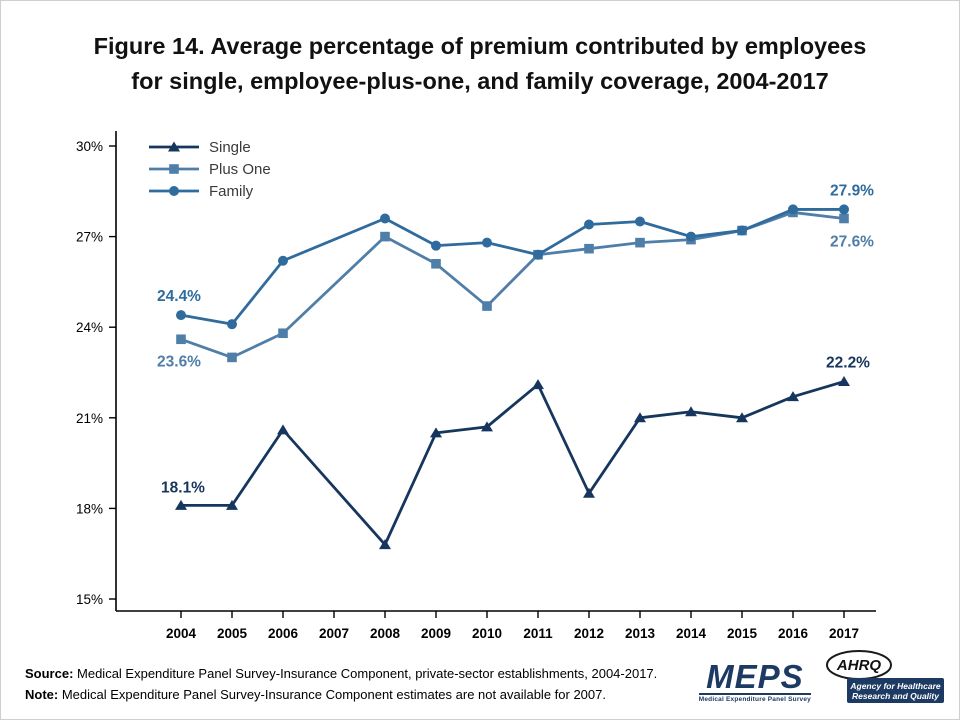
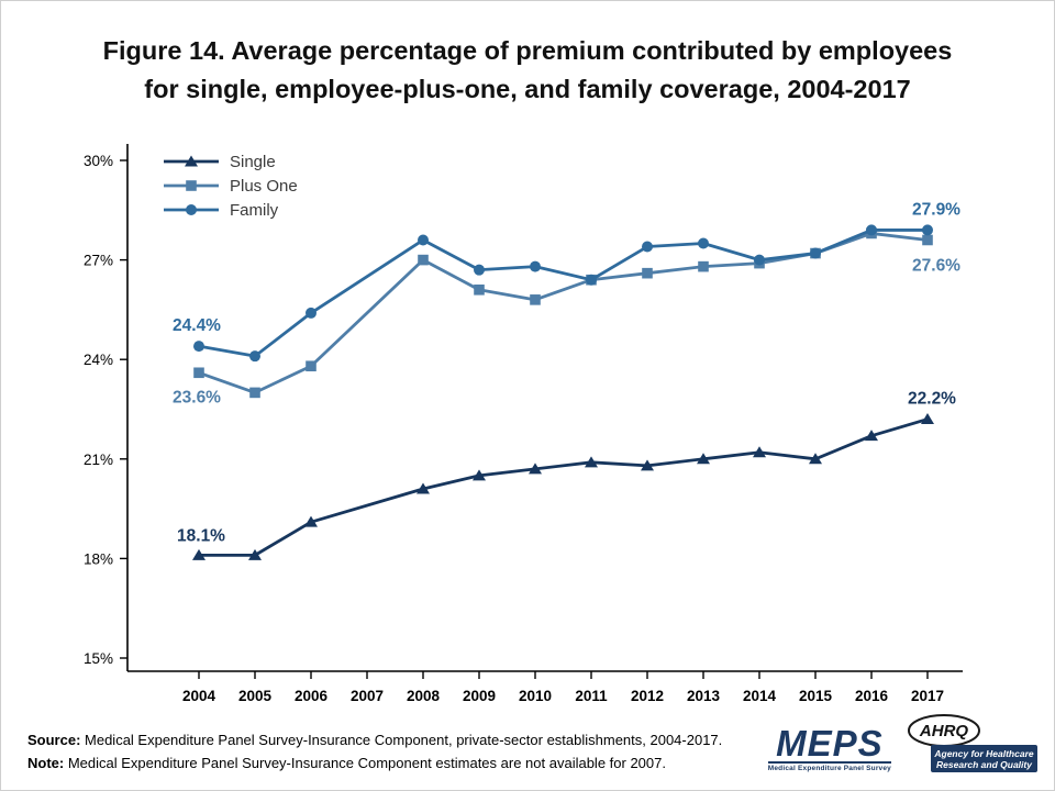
Single/2006: 20.6% -> 19.1%
Family/2006: 26.2% -> 25.4%
Single/2008: 16.8% -> 20.1%
Plus One/2010: 24.7% -> 25.8%
Single/2011: 22.1% -> 20.9%
Single/2012: 18.5% -> 20.8%
